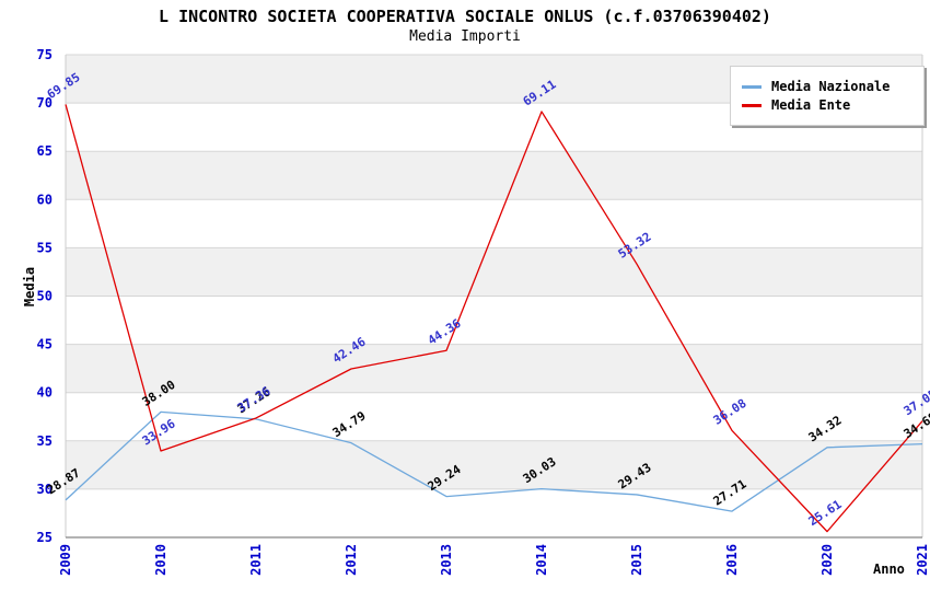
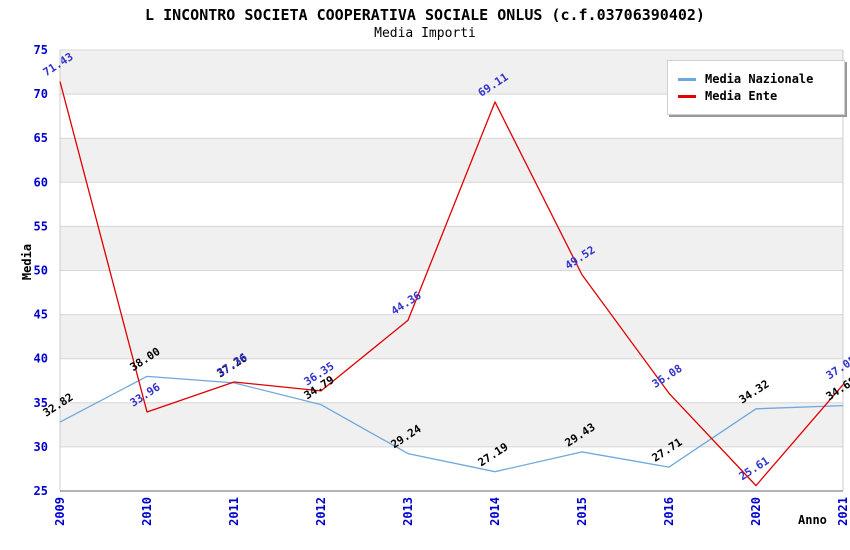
Media Nazionale/2009: 28.87 -> 32.82
Media Ente/2009: 69.85 -> 71.43
Media Ente/2012: 42.46 -> 36.35
Media Nazionale/2014: 30.03 -> 27.19
Media Ente/2015: 53.32 -> 49.52
